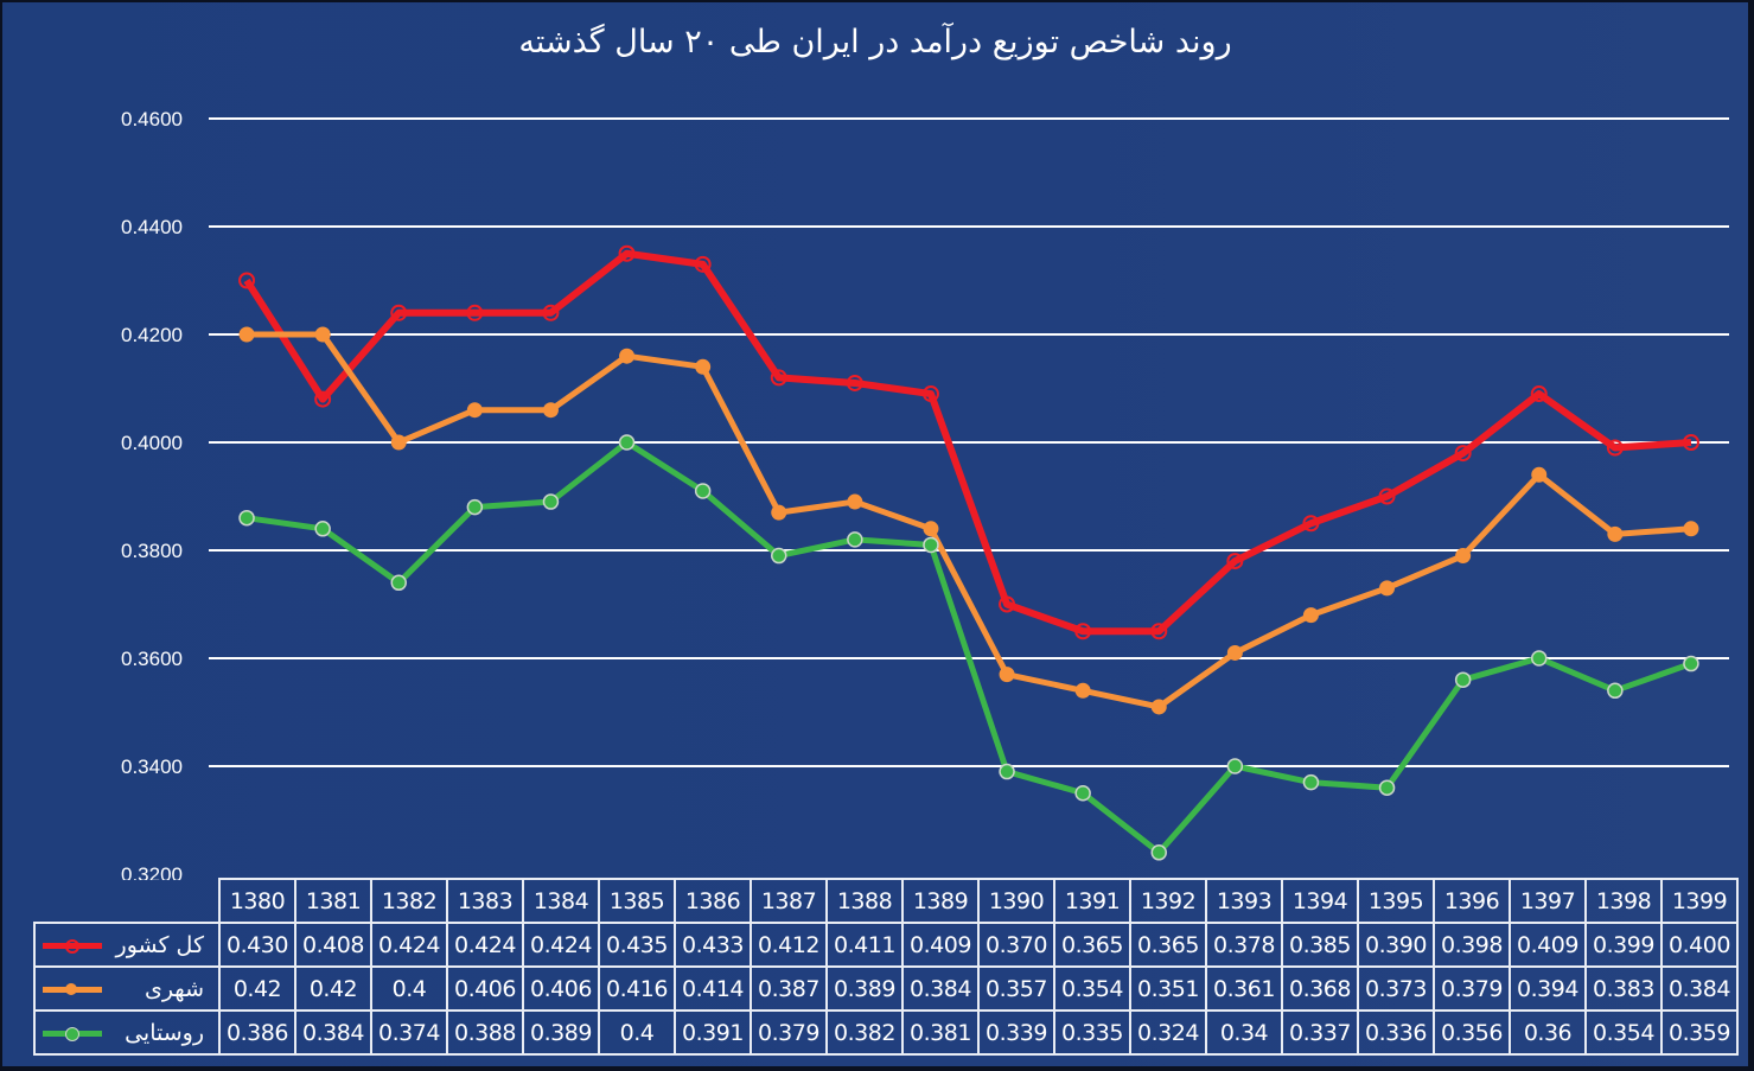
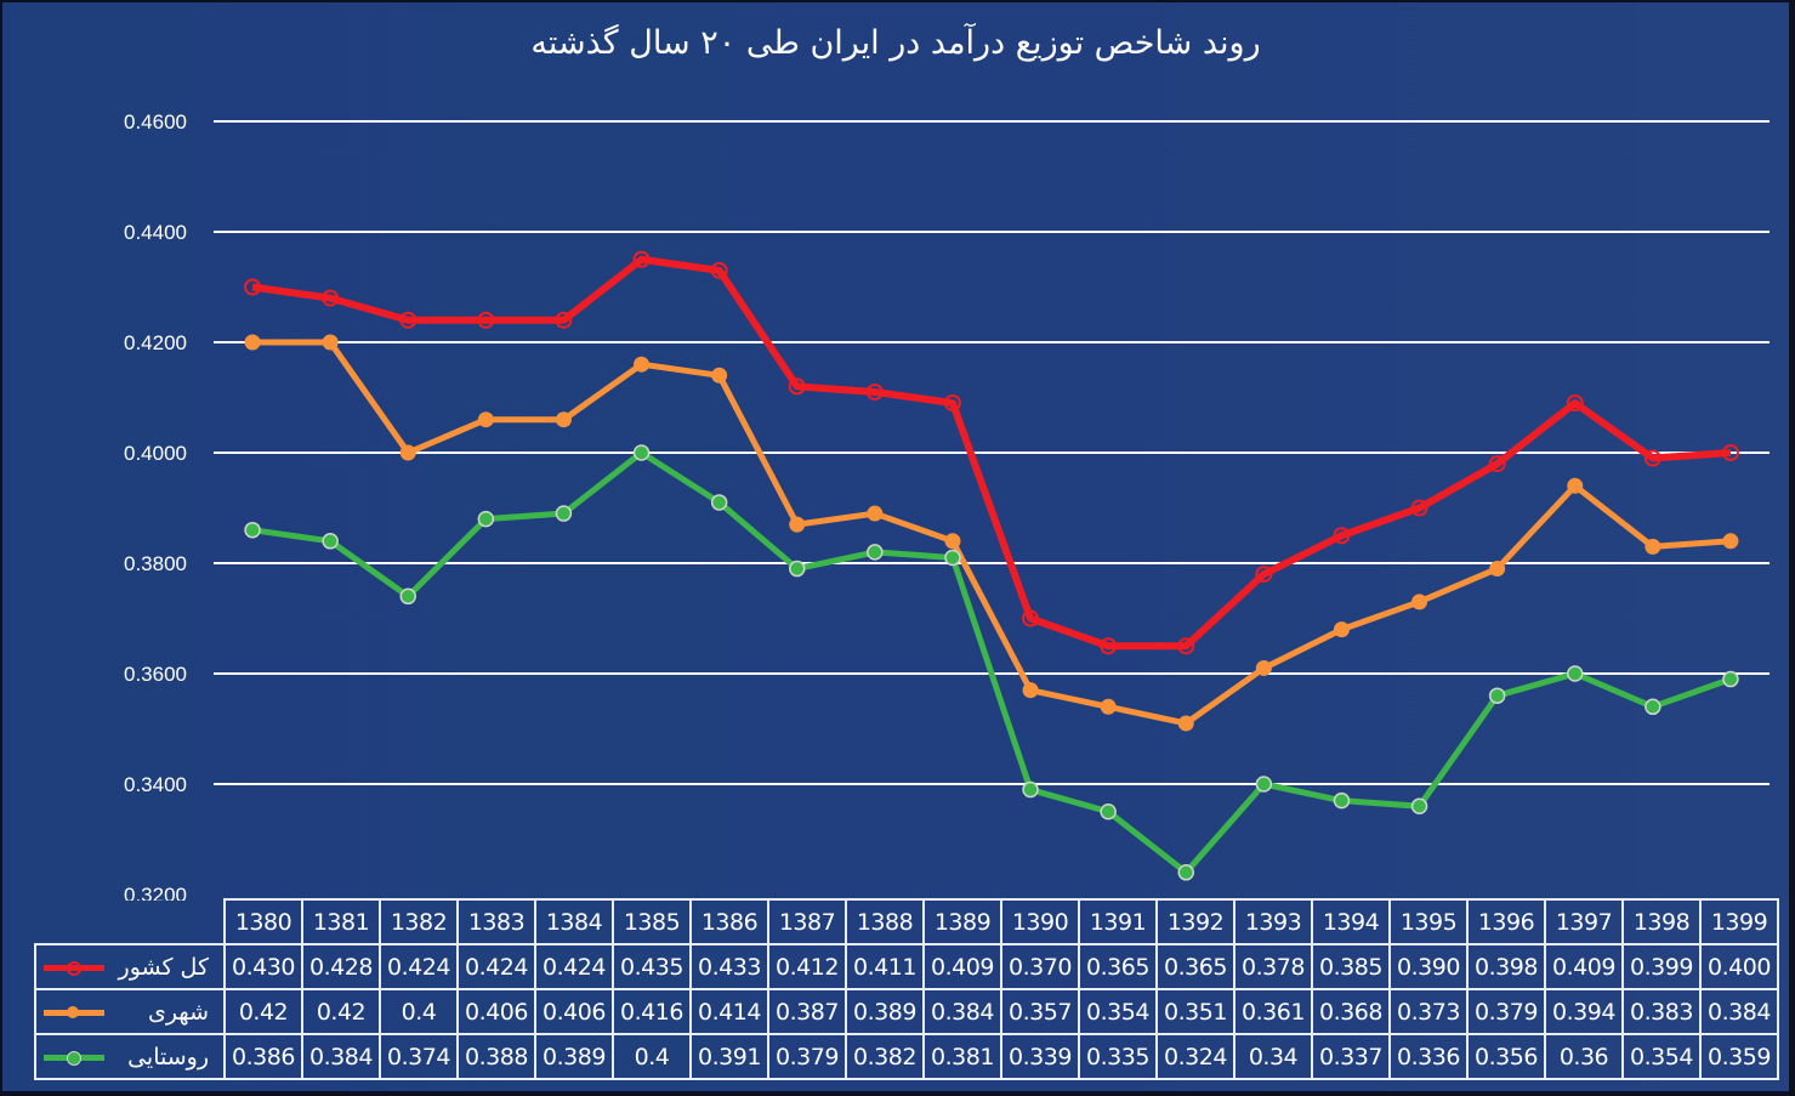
کل کشور/1381: 0.408 -> 0.428
